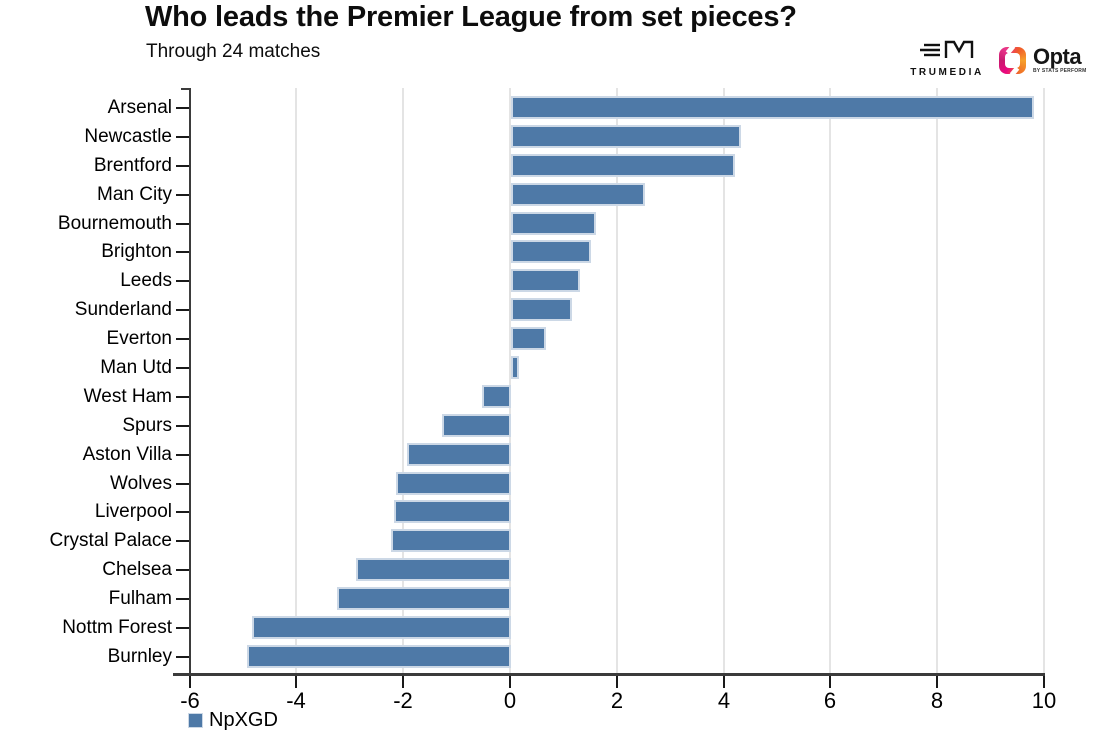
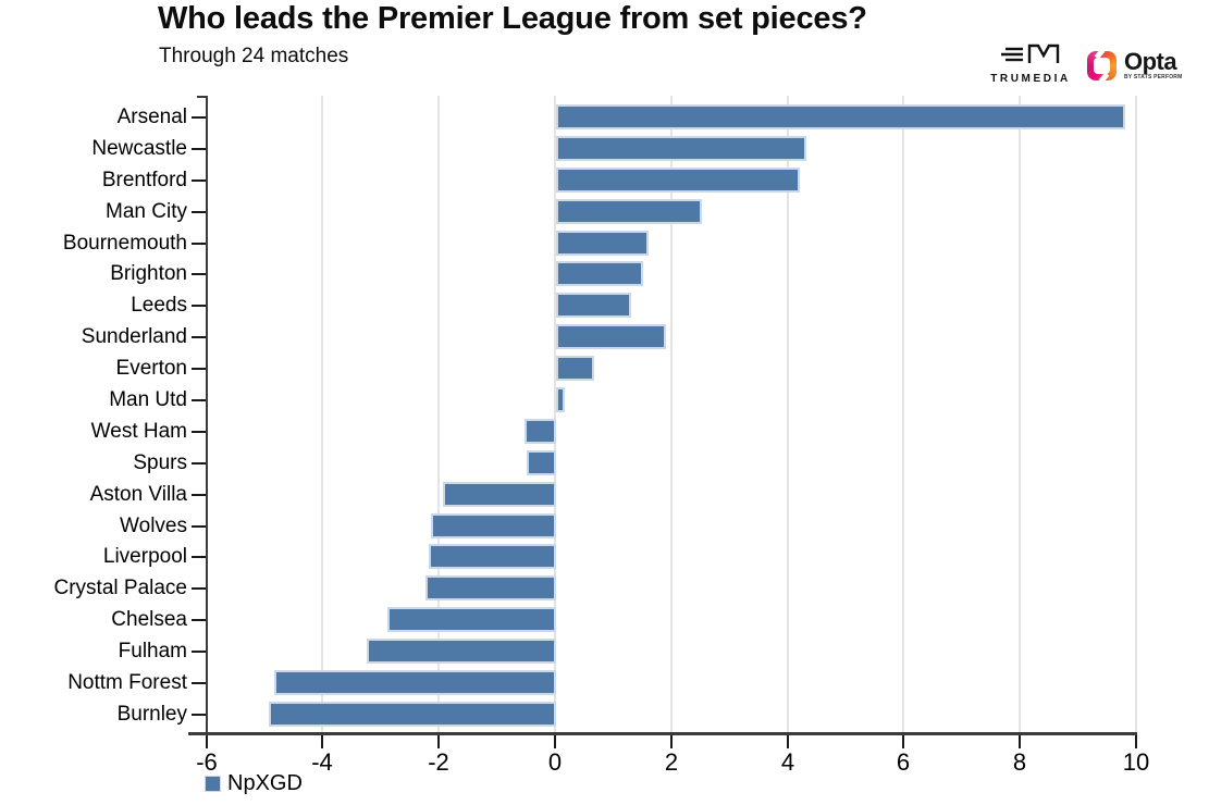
Sunderland: 1.1 -> 1.9
Spurs: -1.3 -> -0.5
